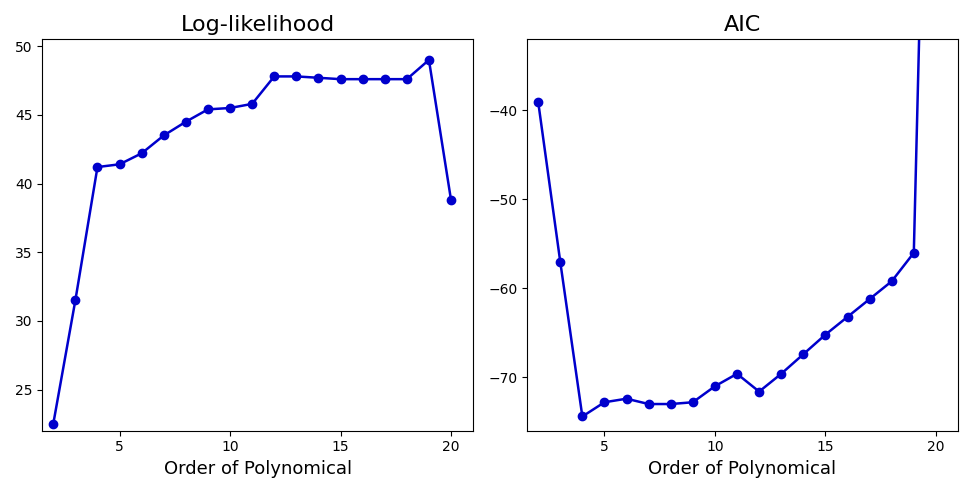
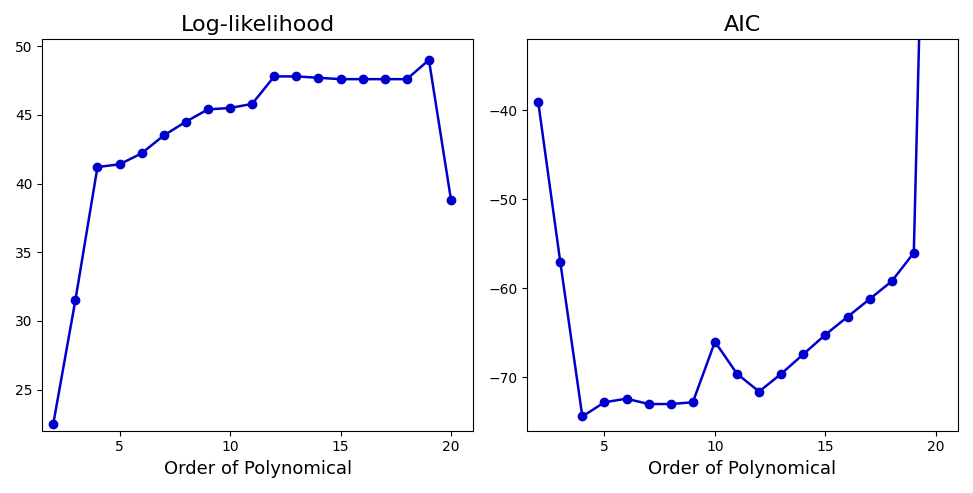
AIC/10: -71.0 -> -66.0
